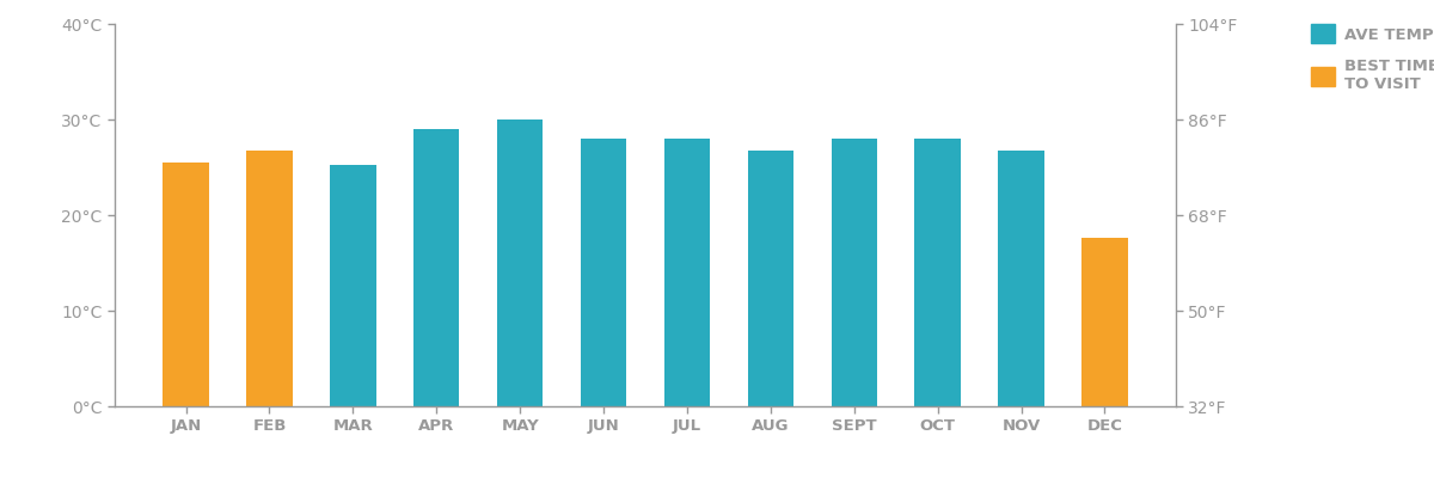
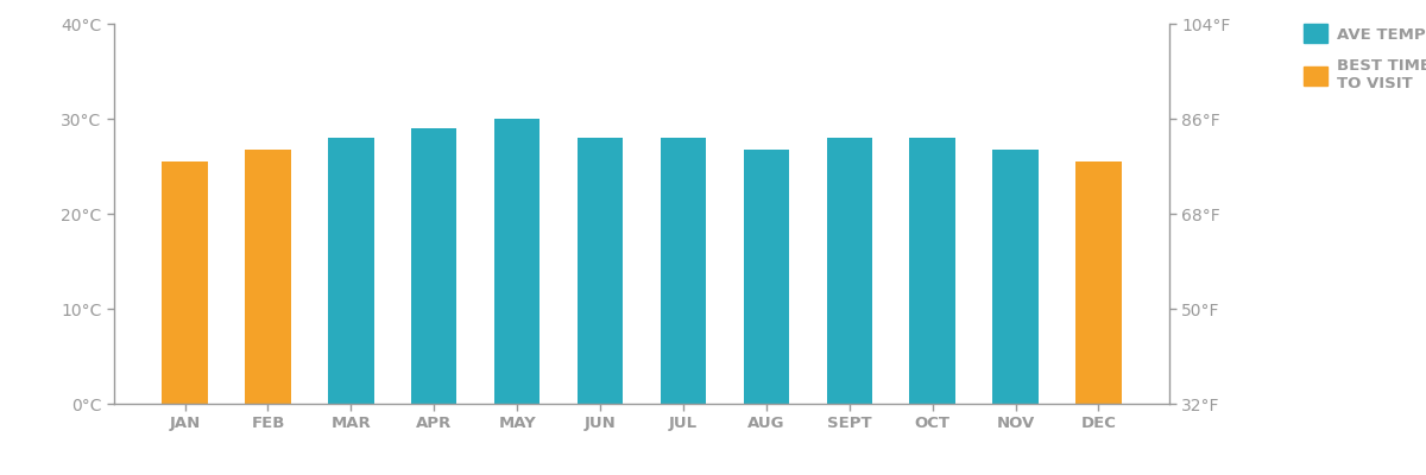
MAR: 25.2°C -> 28.0°C
DEC: 17.6°C -> 25.5°C
